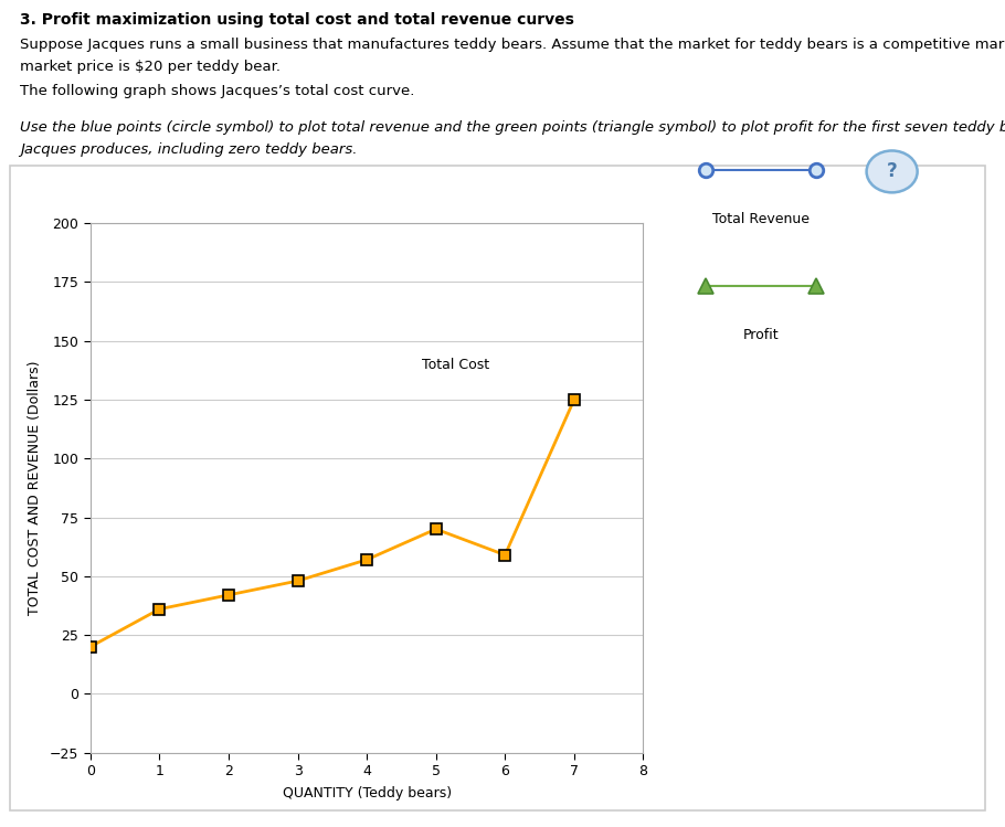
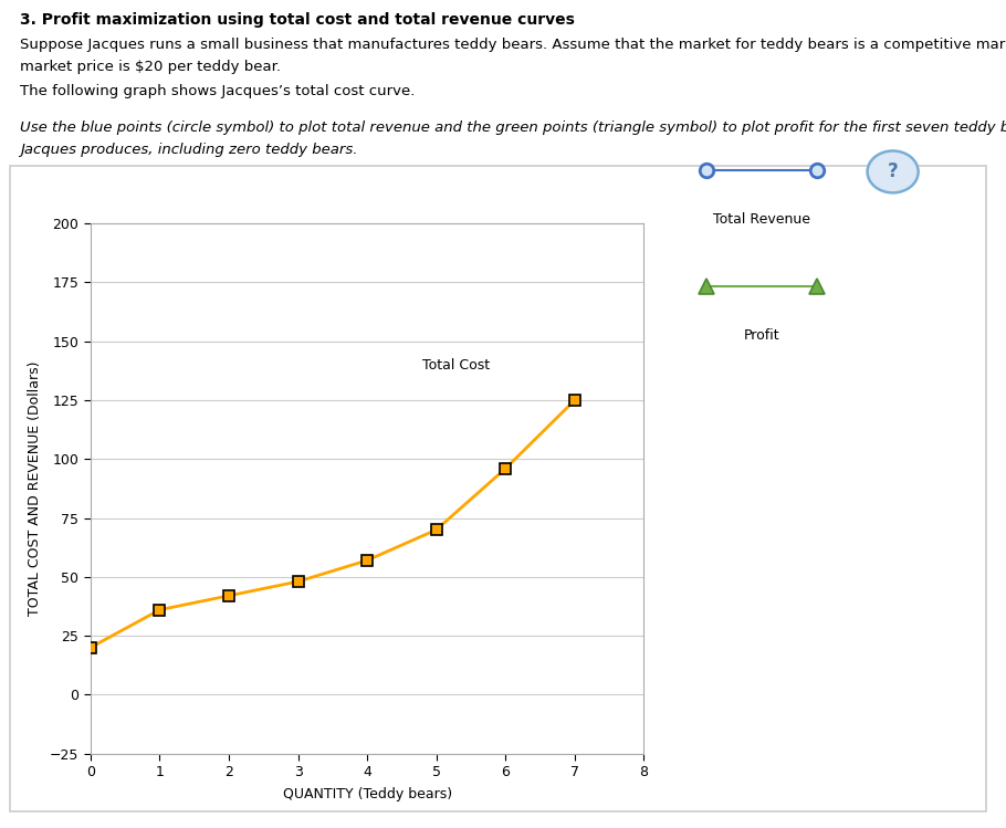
6: 59 -> 96
